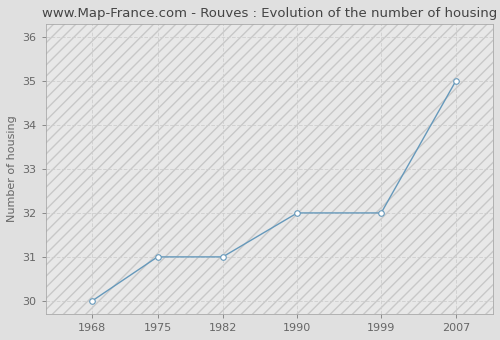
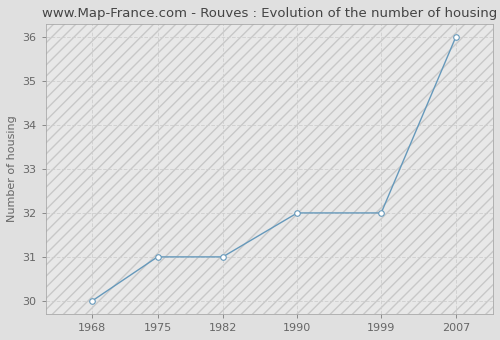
2007: 35 -> 36
